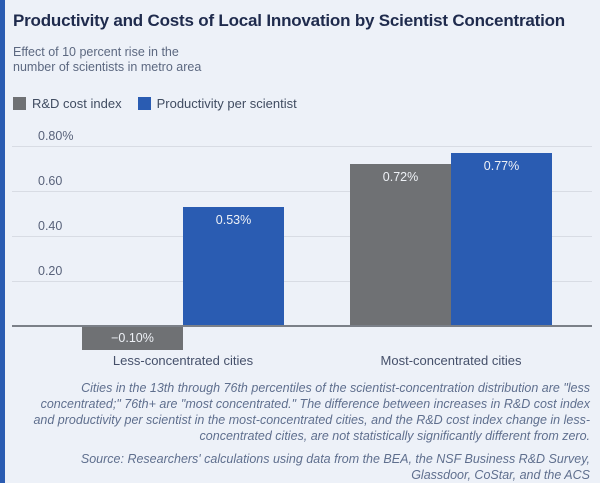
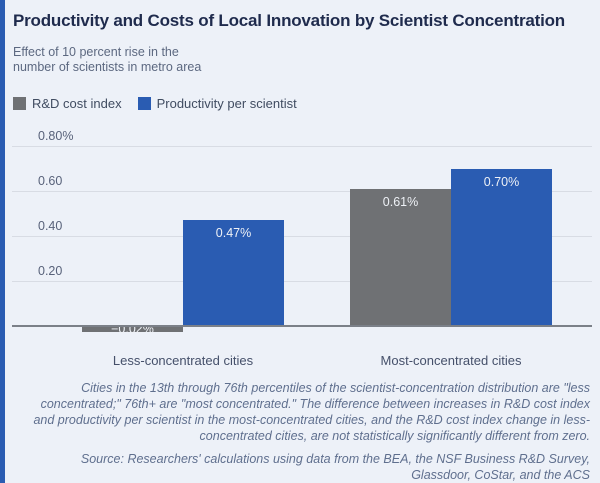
R&D cost index/Less-concentrated cities: −0.10% -> −0.02%
Productivity per scientist/Less-concentrated cities: 0.53% -> 0.47%
R&D cost index/Most-concentrated cities: 0.72% -> 0.61%
Productivity per scientist/Most-concentrated cities: 0.77% -> 0.70%
